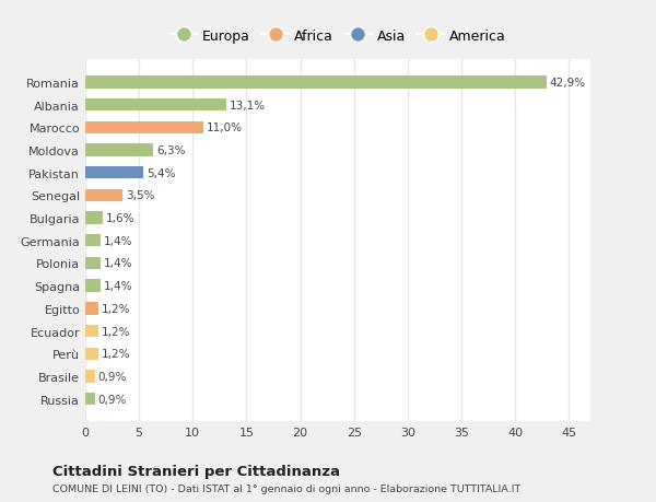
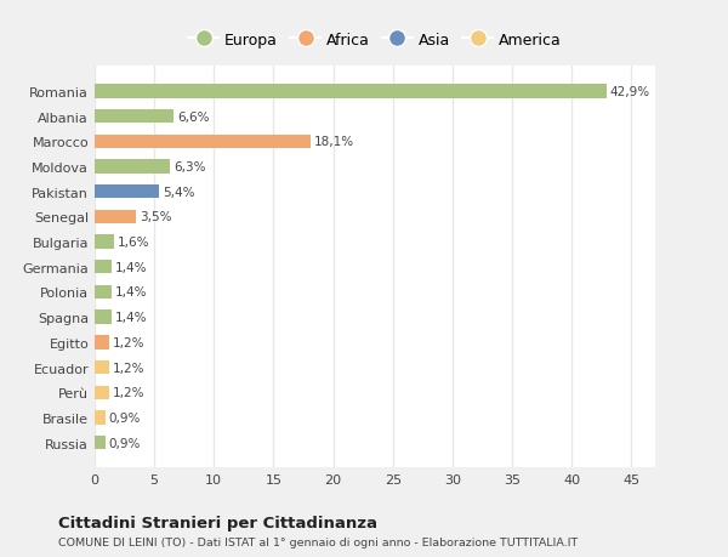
Albania: 13,1% -> 6,6%
Marocco: 11,0% -> 18,1%
